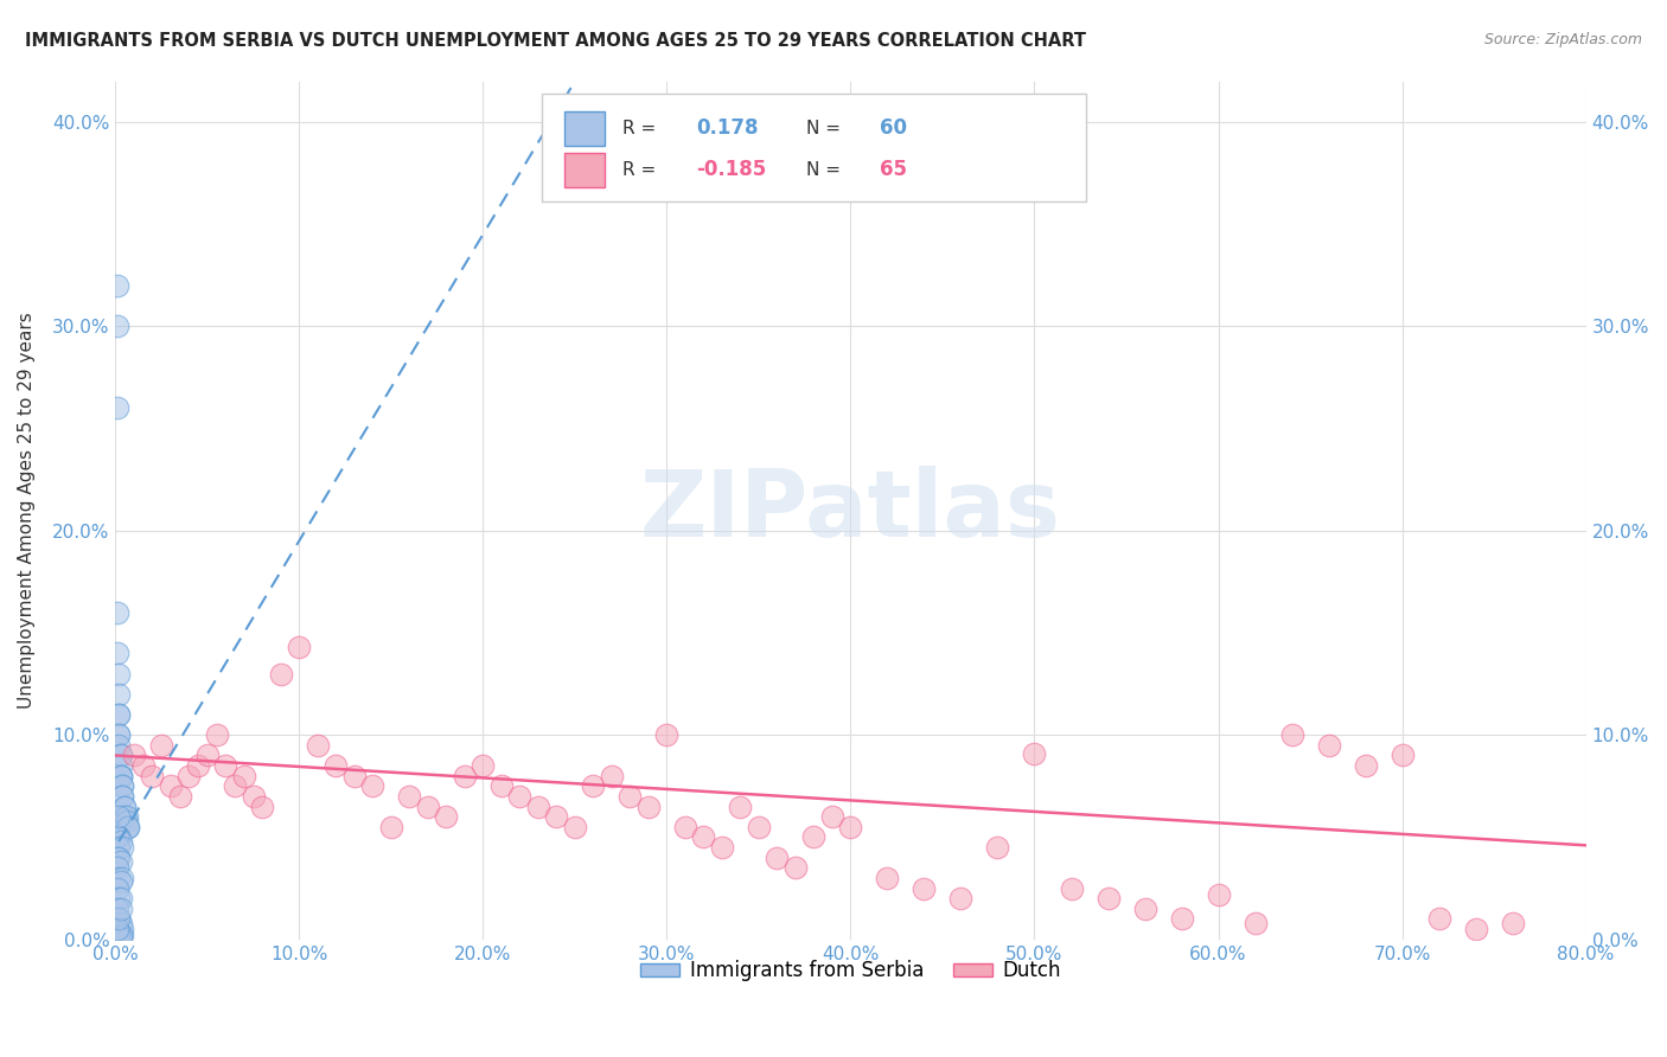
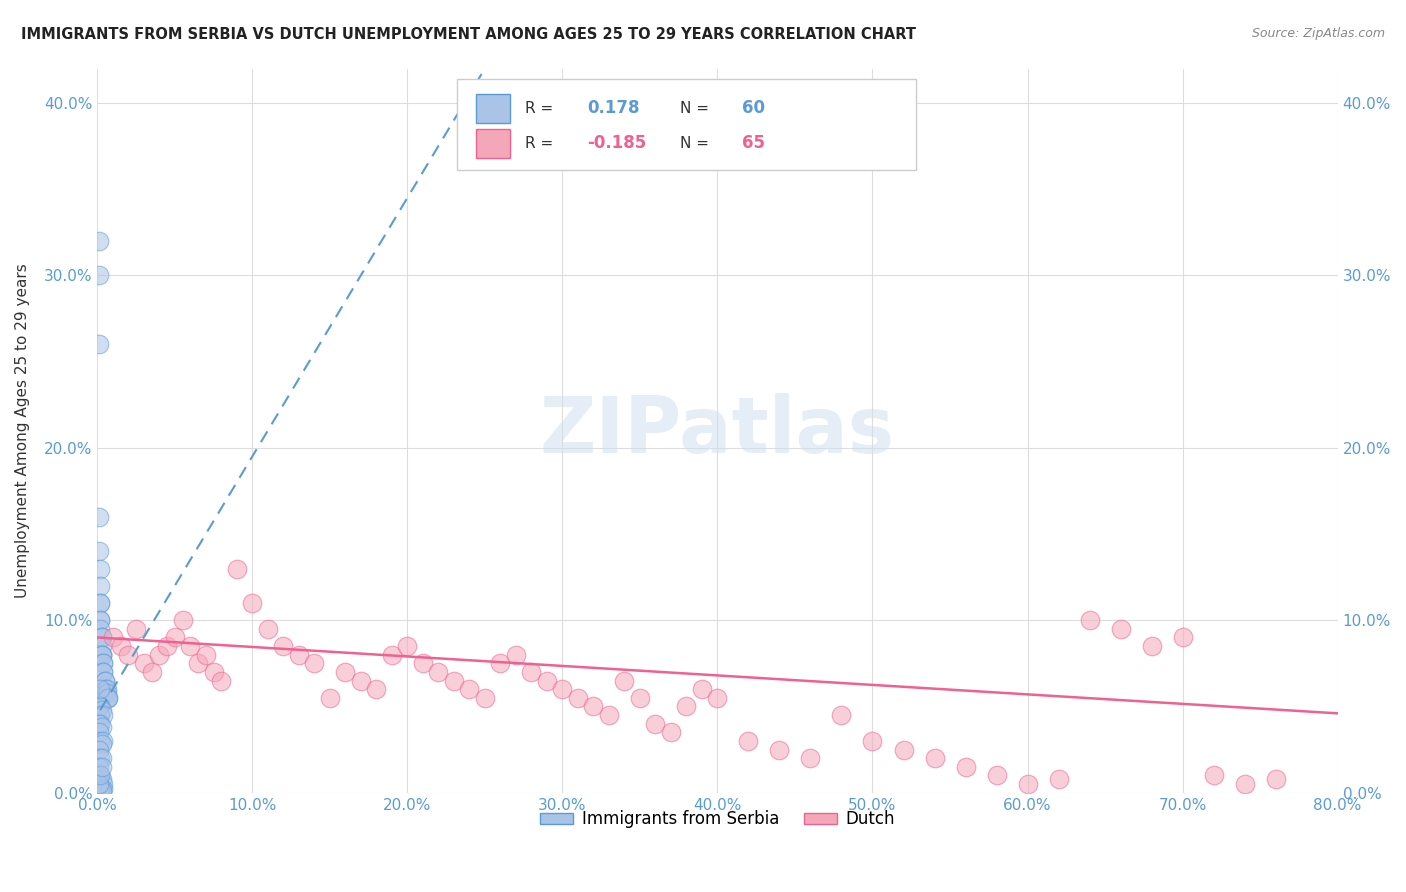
Dutch/10.0%: 14.3% -> 11.0%
Dutch/30.0%: 10.0% -> 6.0%
Dutch/50.0%: 9.1% -> 3.0%
Dutch/60.0%: 2.2% -> 0.5%
